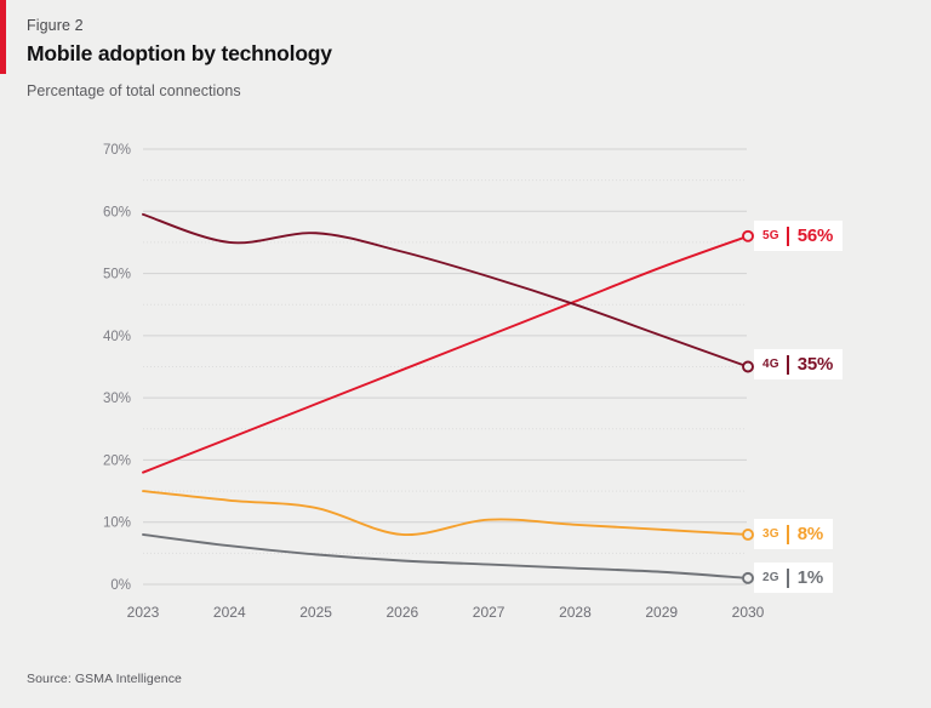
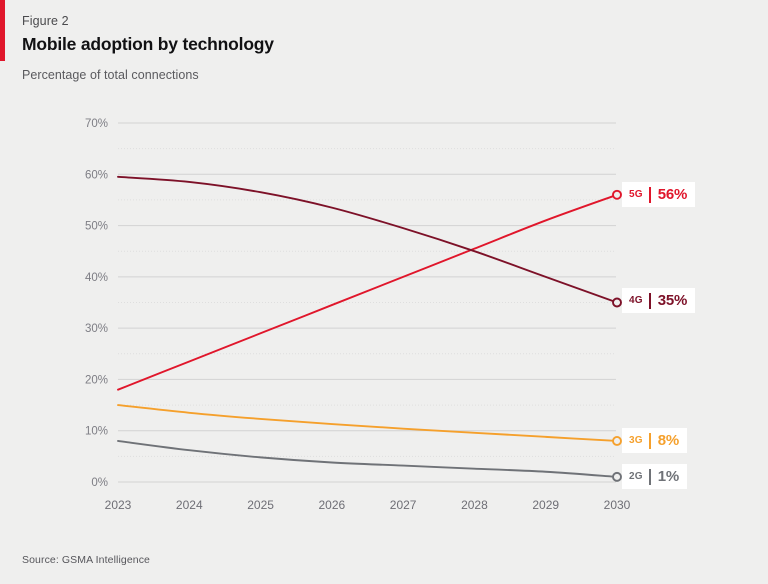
4G/2024: 55% -> 58%
3G/2026: 8% -> 11%
